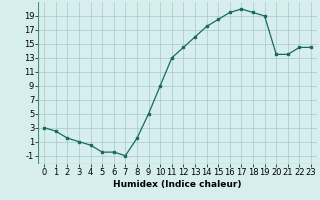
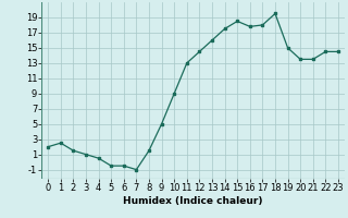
0: 3.0 -> 2.0
16: 19.5 -> 17.8
17: 20.0 -> 18.0
19: 19.0 -> 15.0
